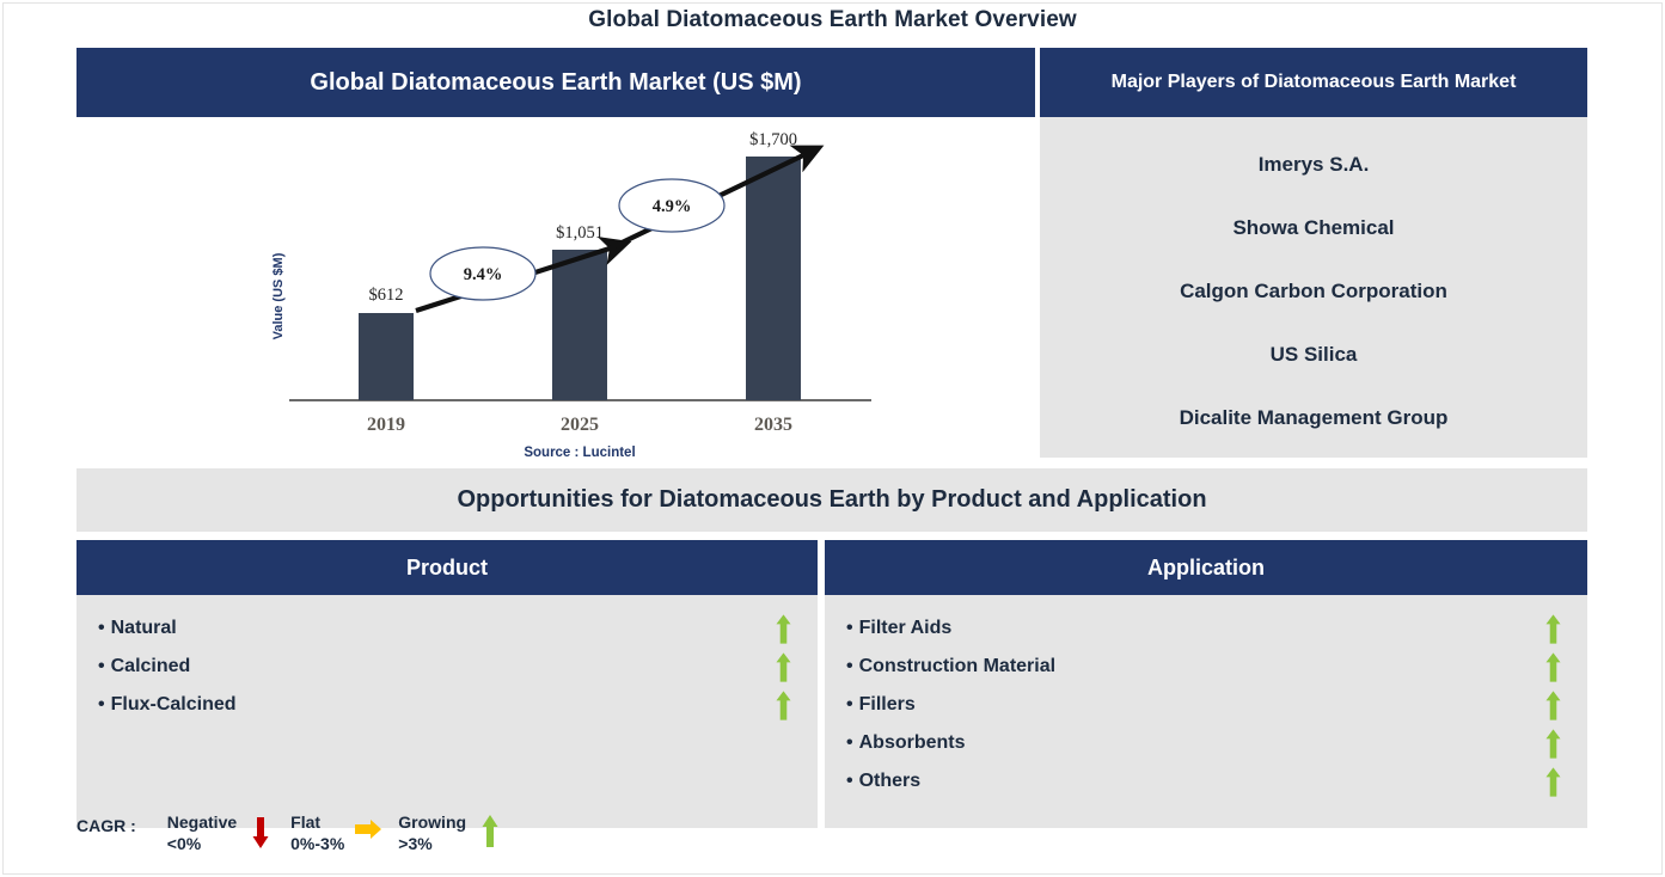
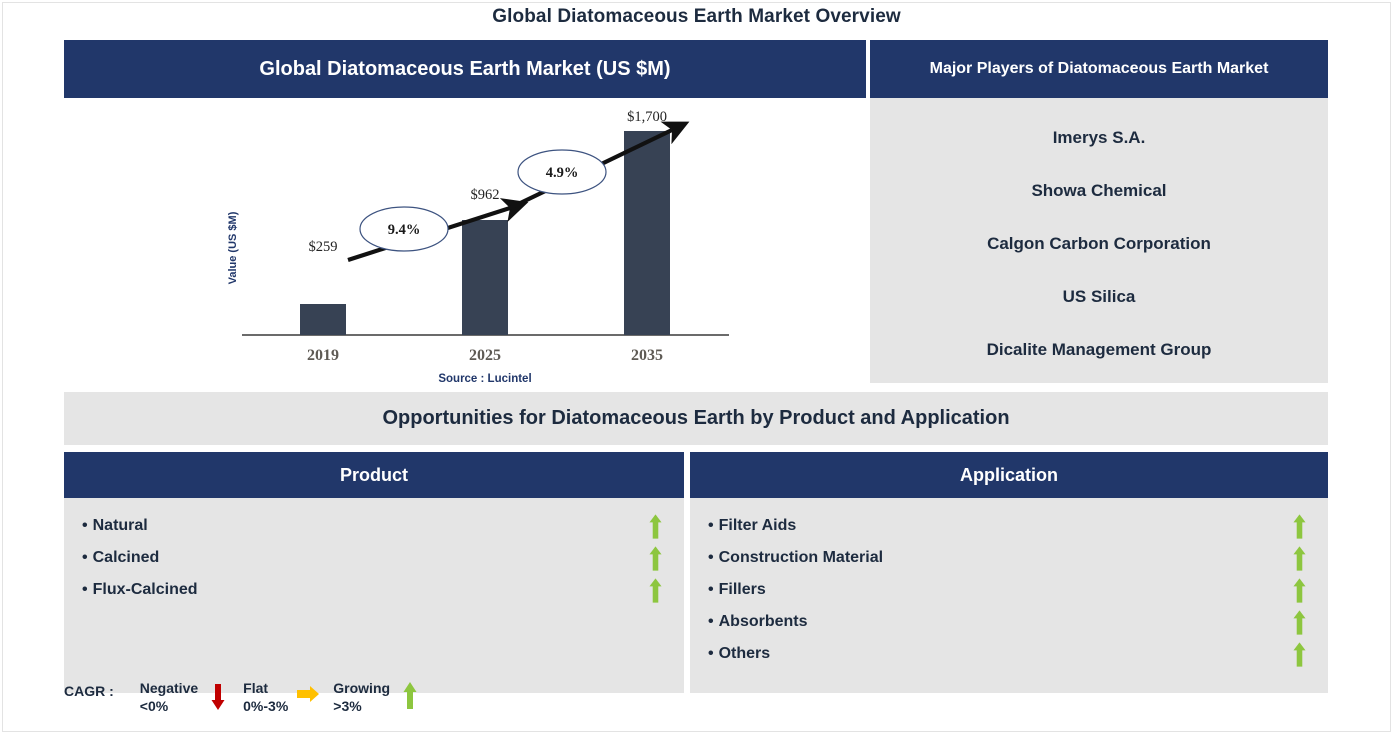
2019: $612 -> $259
2025: $1,051 -> $962
